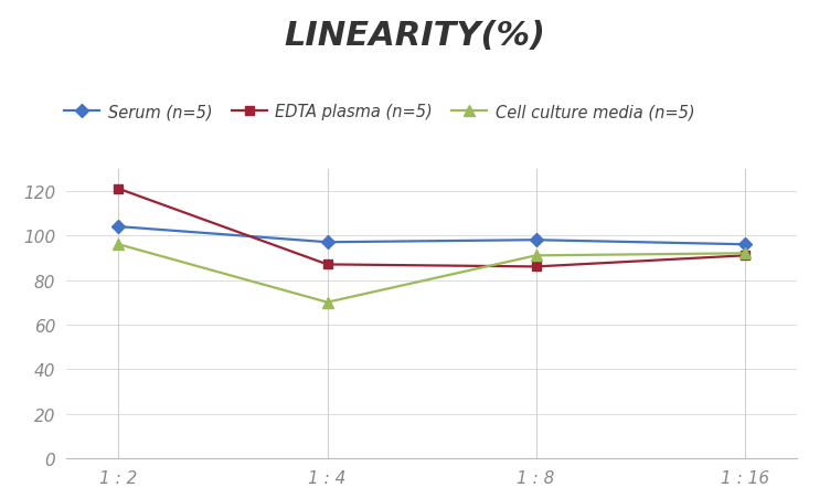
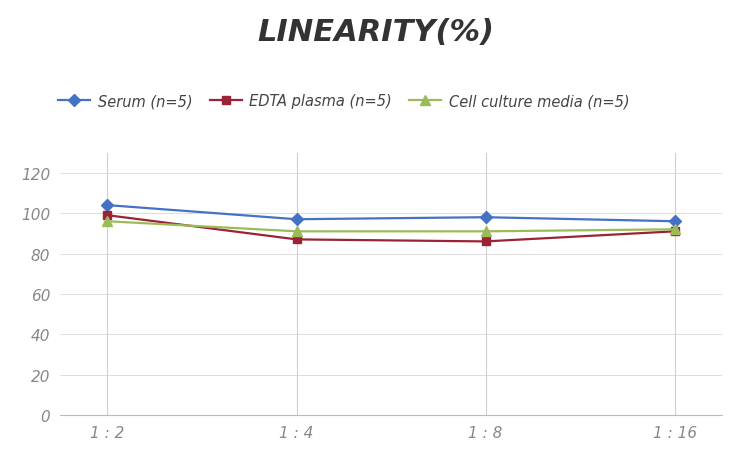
EDTA plasma (n=5)/1 : 2: 121 -> 99
Cell culture media (n=5)/1 : 4: 70 -> 91
